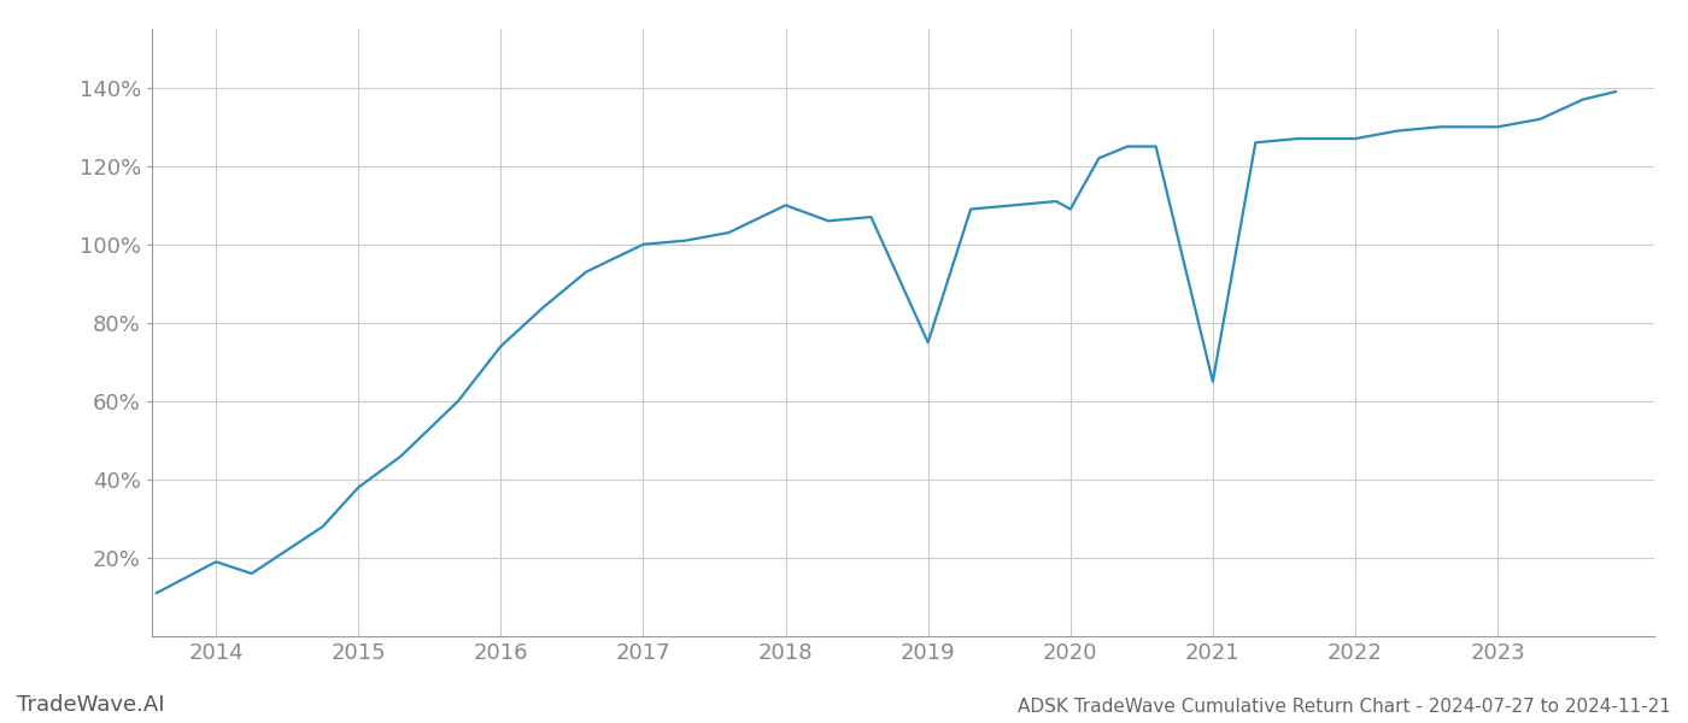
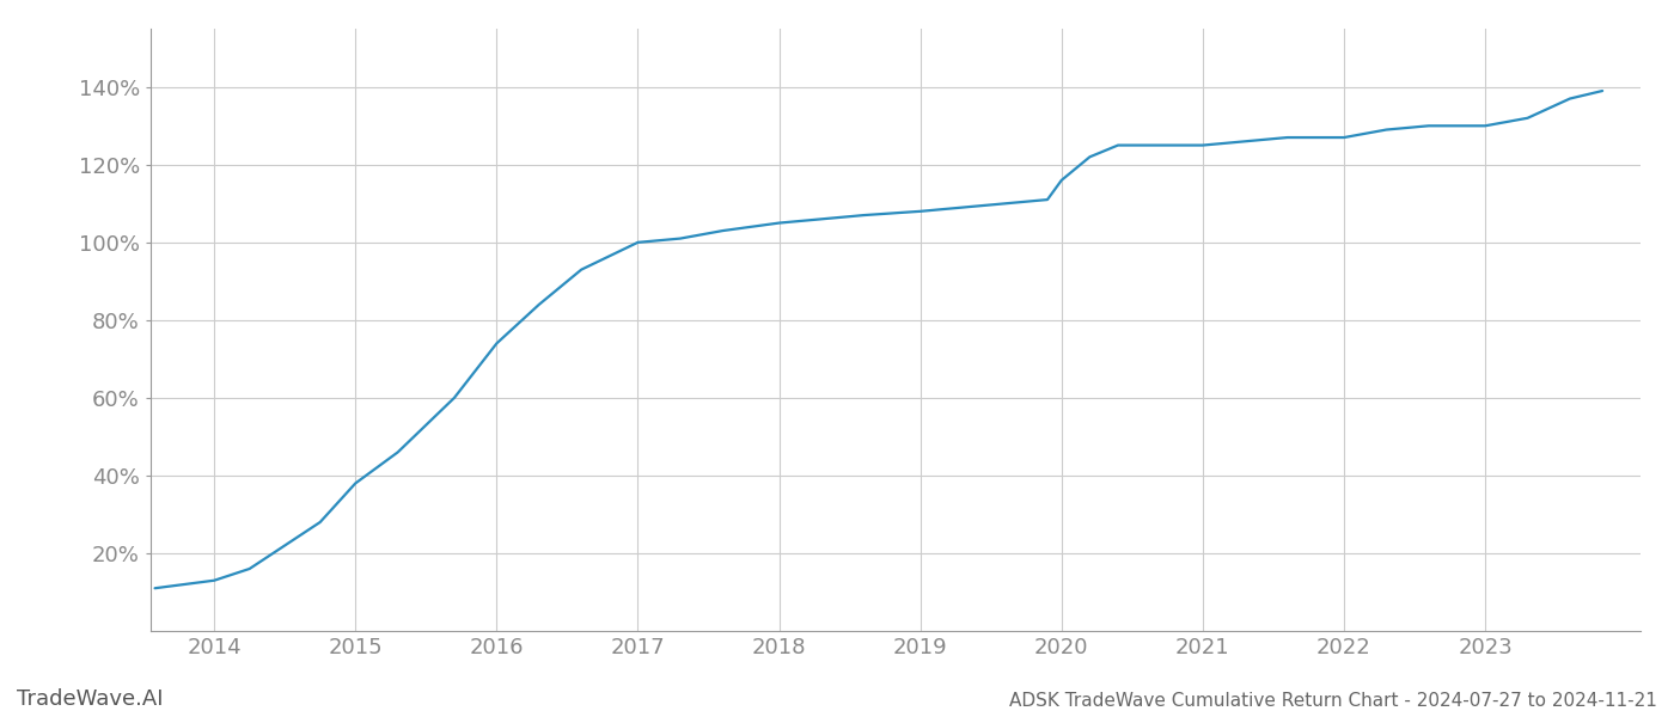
2014: 19% -> 13%
2018: 110% -> 105%
2019: 75% -> 108%
2020: 109% -> 116%
2021: 65% -> 125%
